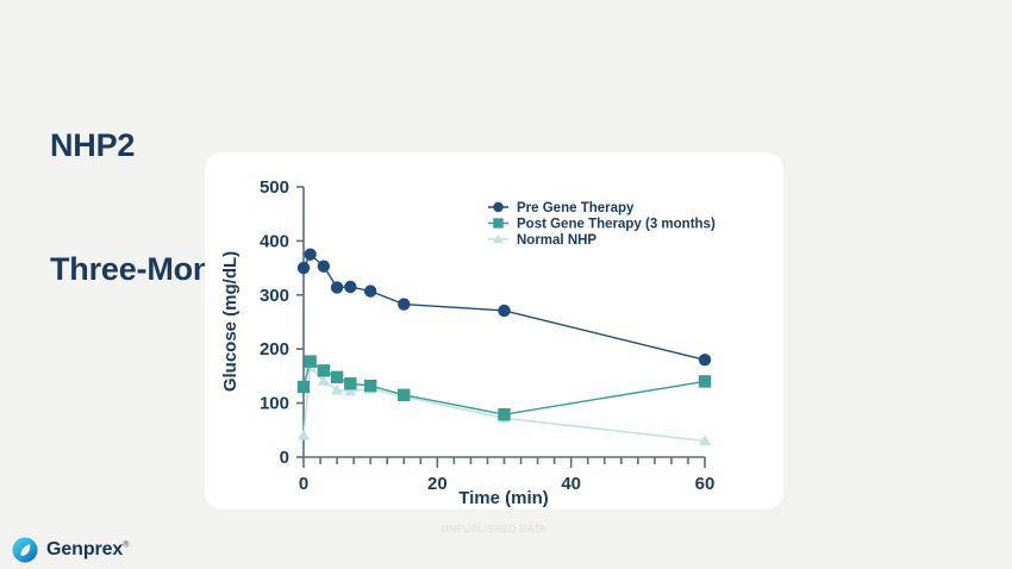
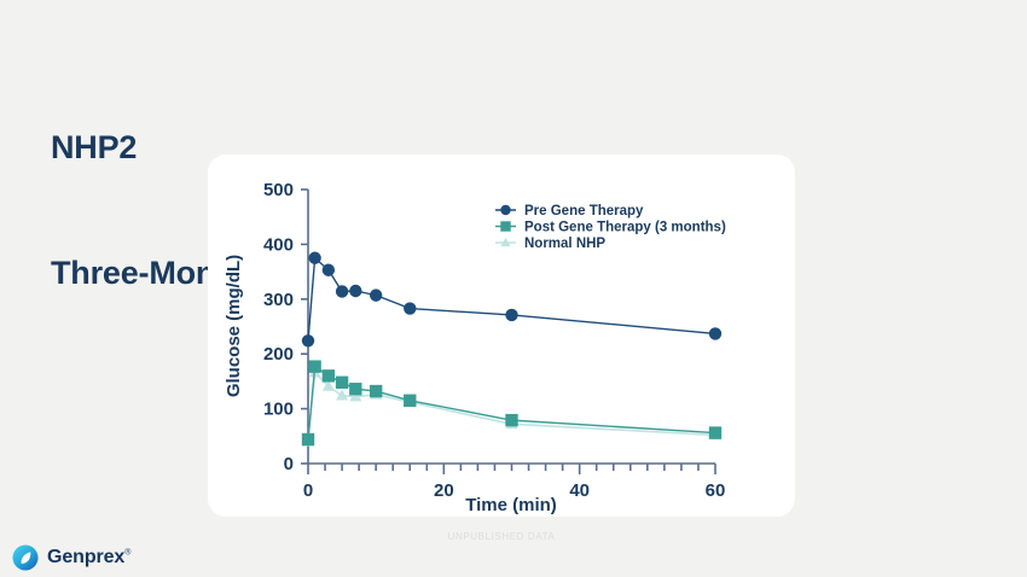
Pre Gene Therapy/0: 350 -> 220
Post Gene Therapy (3 months)/0: 130 -> 40
Pre Gene Therapy/60: 180 -> 240
Post Gene Therapy (3 months)/60: 140 -> 60
Normal NHP/60: 30 -> 50
